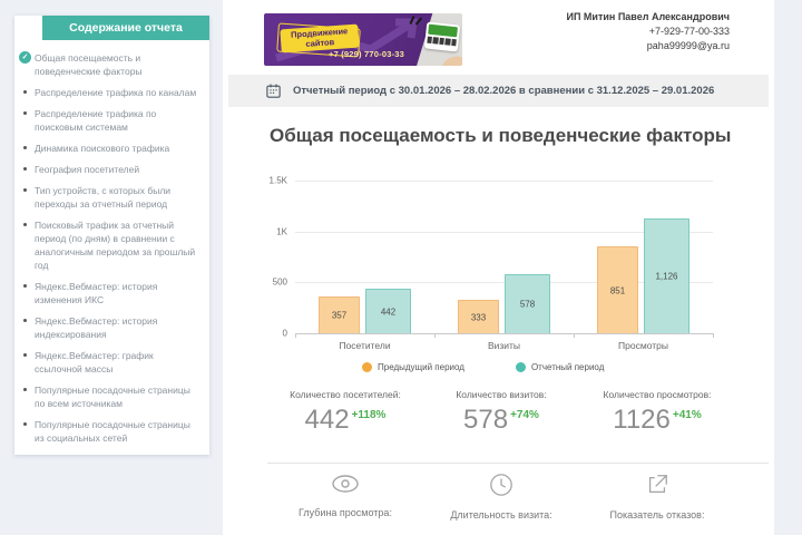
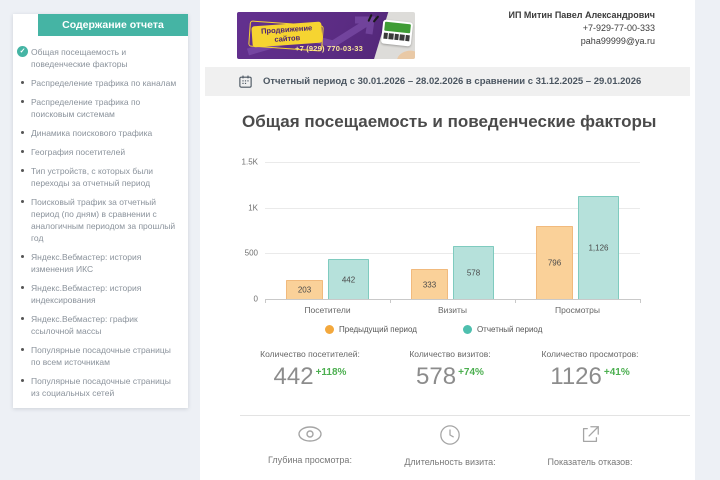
Предыдущий период/Посетители: 357 -> 203
Предыдущий период/Просмотры: 851 -> 796
